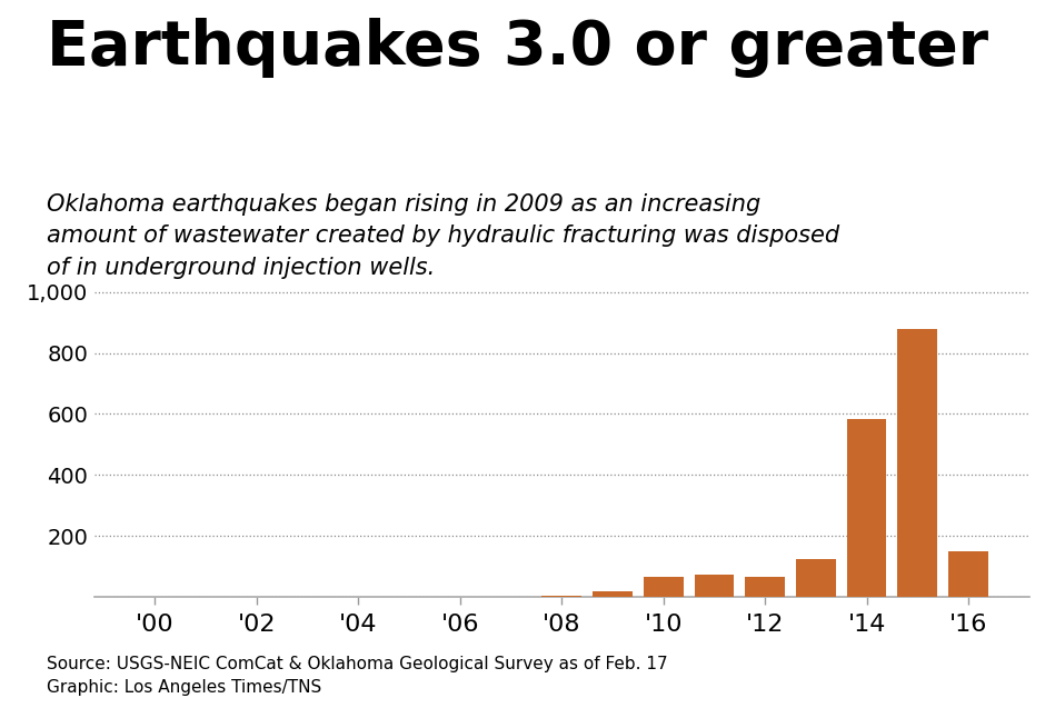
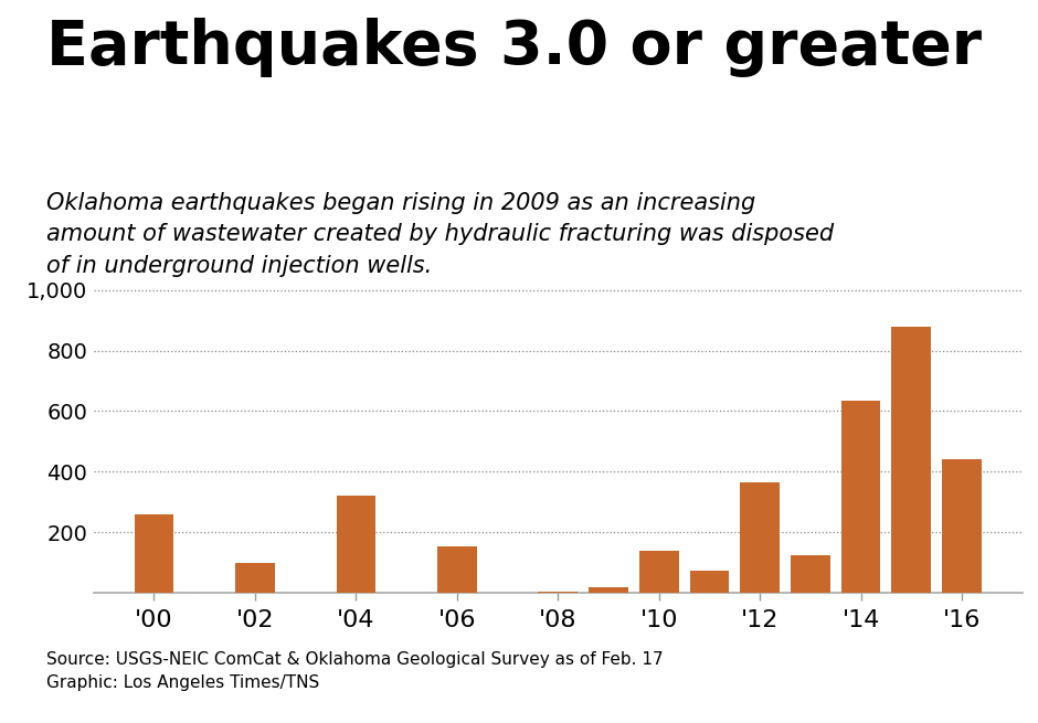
'00: 1 -> 260
'02: 1 -> 100
'04: 1 -> 320
'06: 1 -> 155
'10: 65 -> 140
'12: 65 -> 365
'14: 585 -> 635
'16: 150 -> 440
